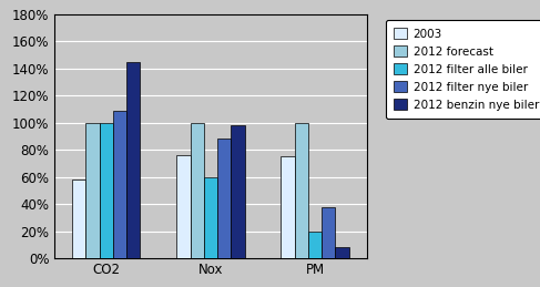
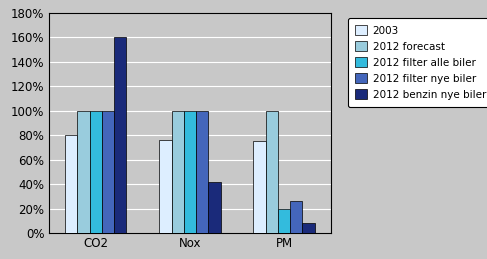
2003/CO2: 58% -> 80%
2012 filter nye biler/CO2: 109% -> 100%
2012 benzin nye biler/CO2: 145% -> 160%
2012 filter alle biler/Nox: 60% -> 100%
2012 filter nye biler/Nox: 88% -> 100%
2012 benzin nye biler/Nox: 98% -> 42%
2012 filter nye biler/PM: 38% -> 26%
